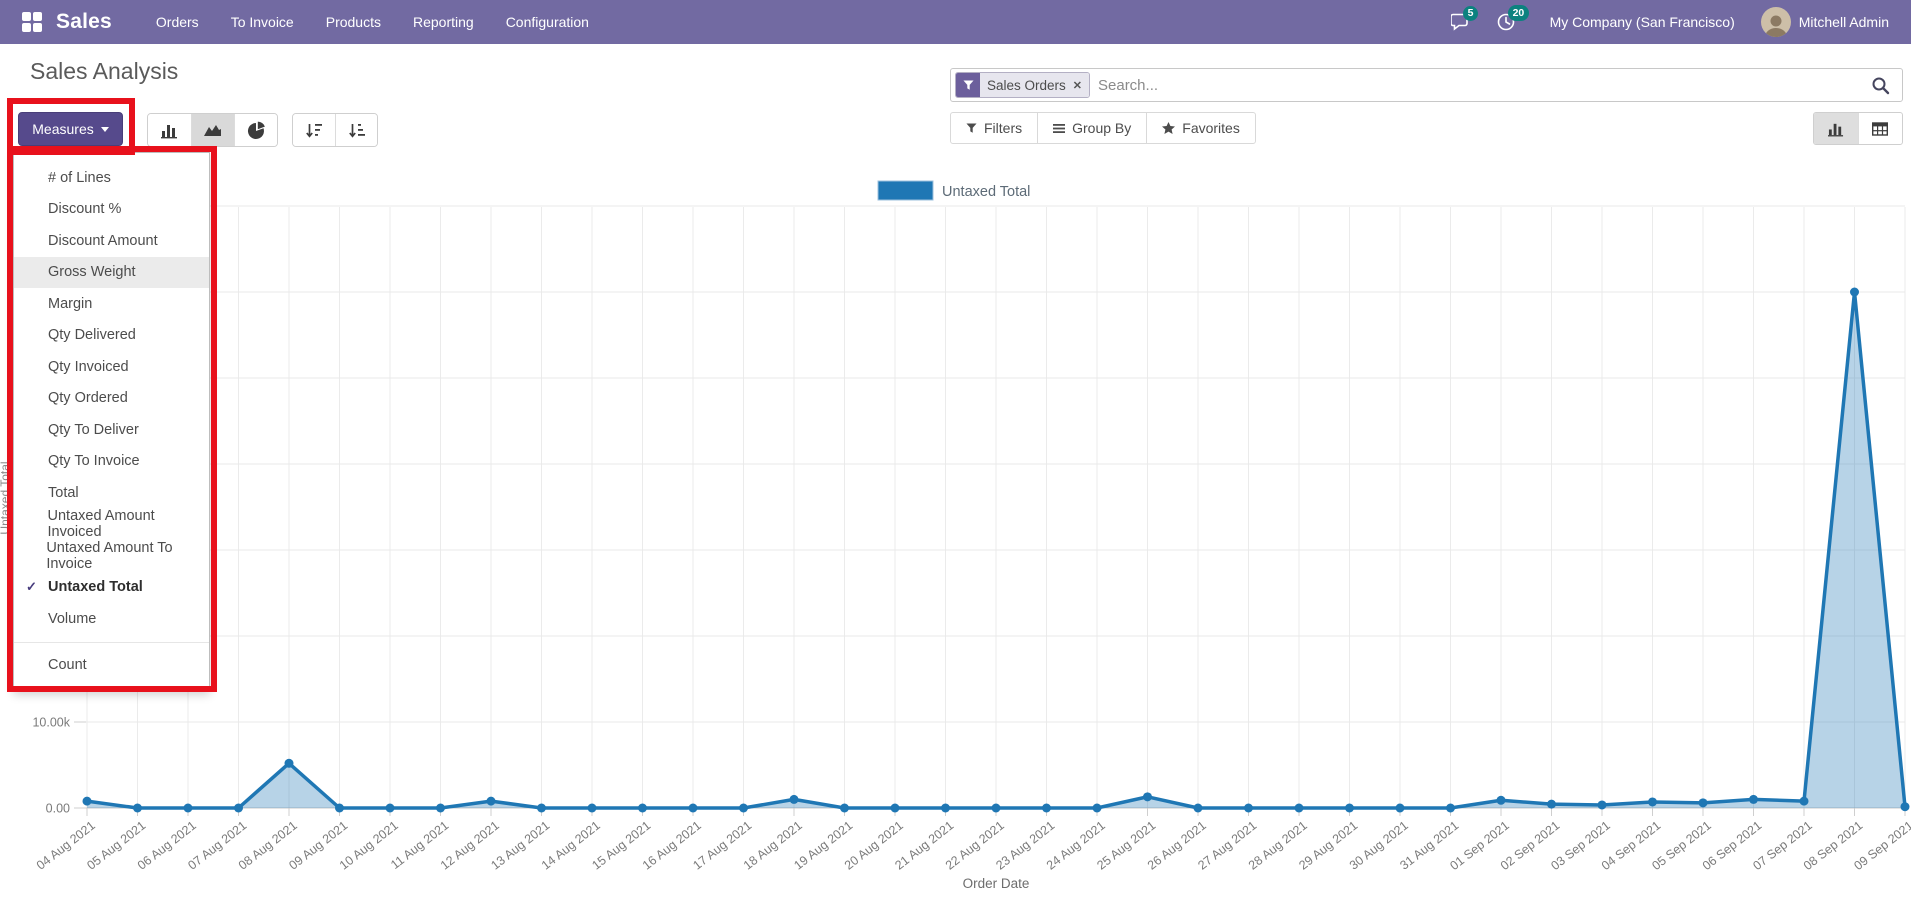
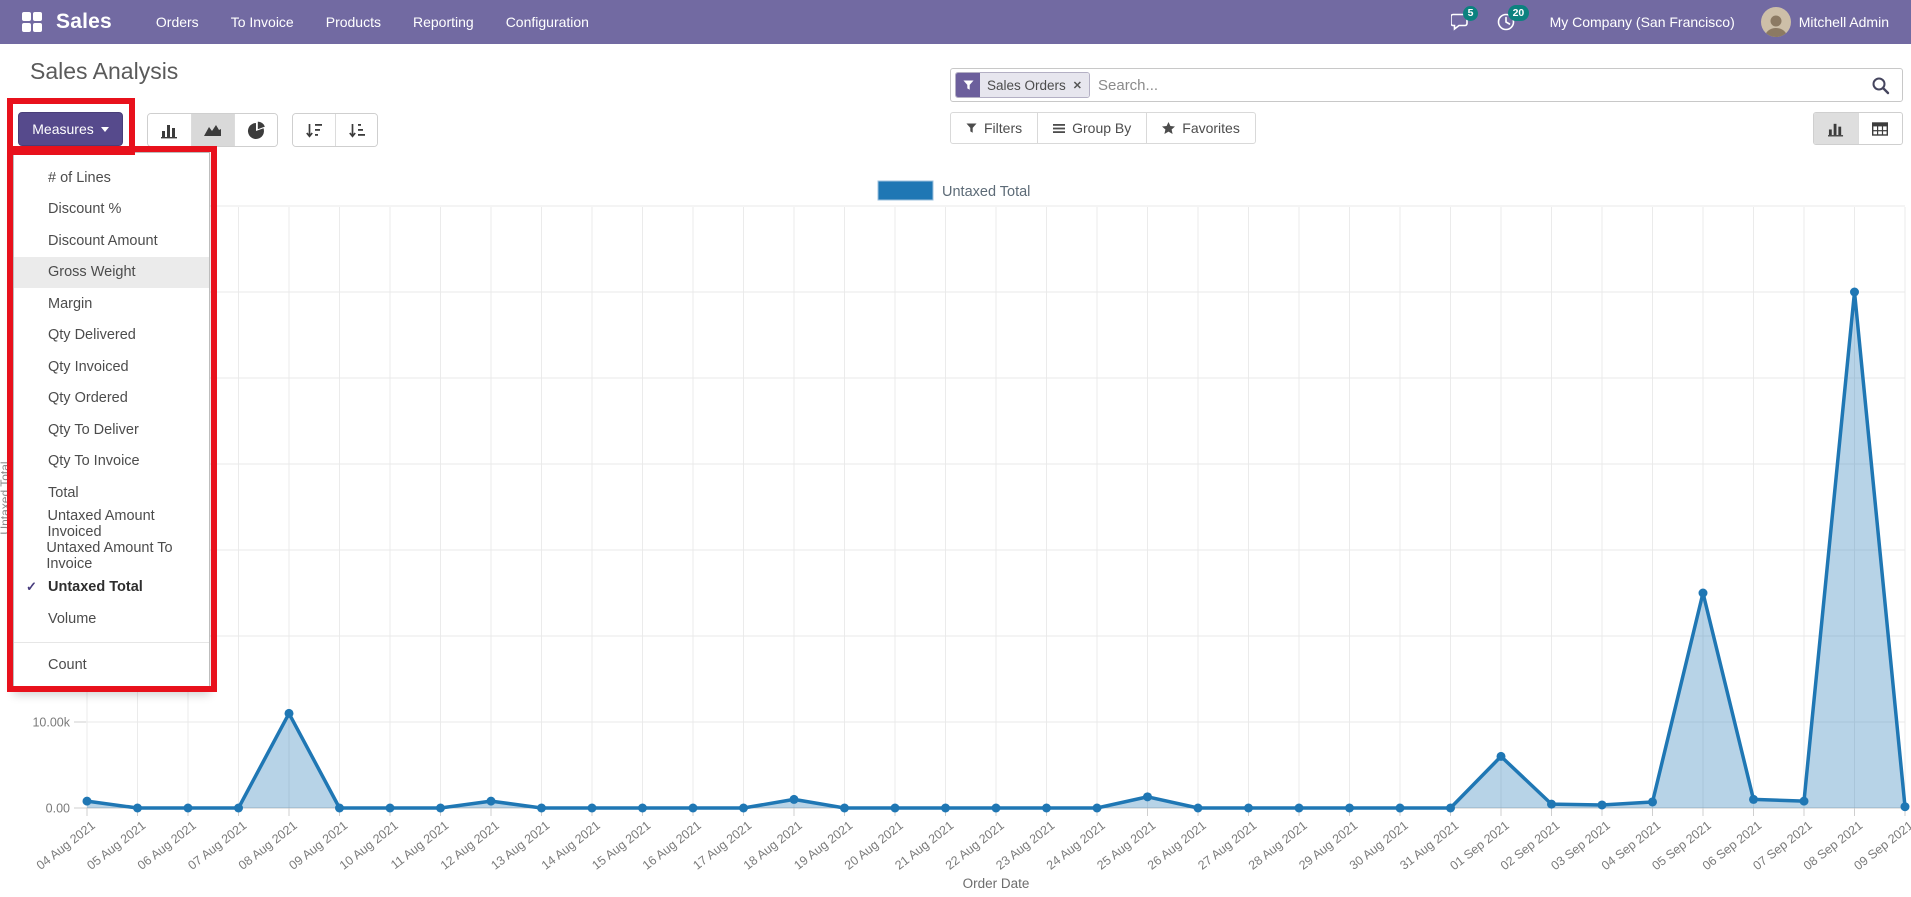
08 Aug 2021: 5k -> 11k
01 Sep 2021: 1k -> 6k
05 Sep 2021: 1k -> 25k
